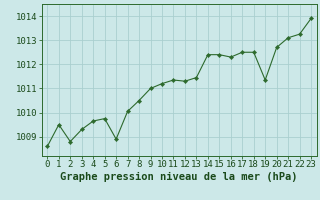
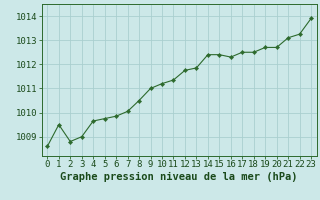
3: 1009.30 -> 1009.00
6: 1008.90 -> 1009.85
12: 1011.30 -> 1011.75
13: 1011.45 -> 1011.85
19: 1011.35 -> 1012.70
